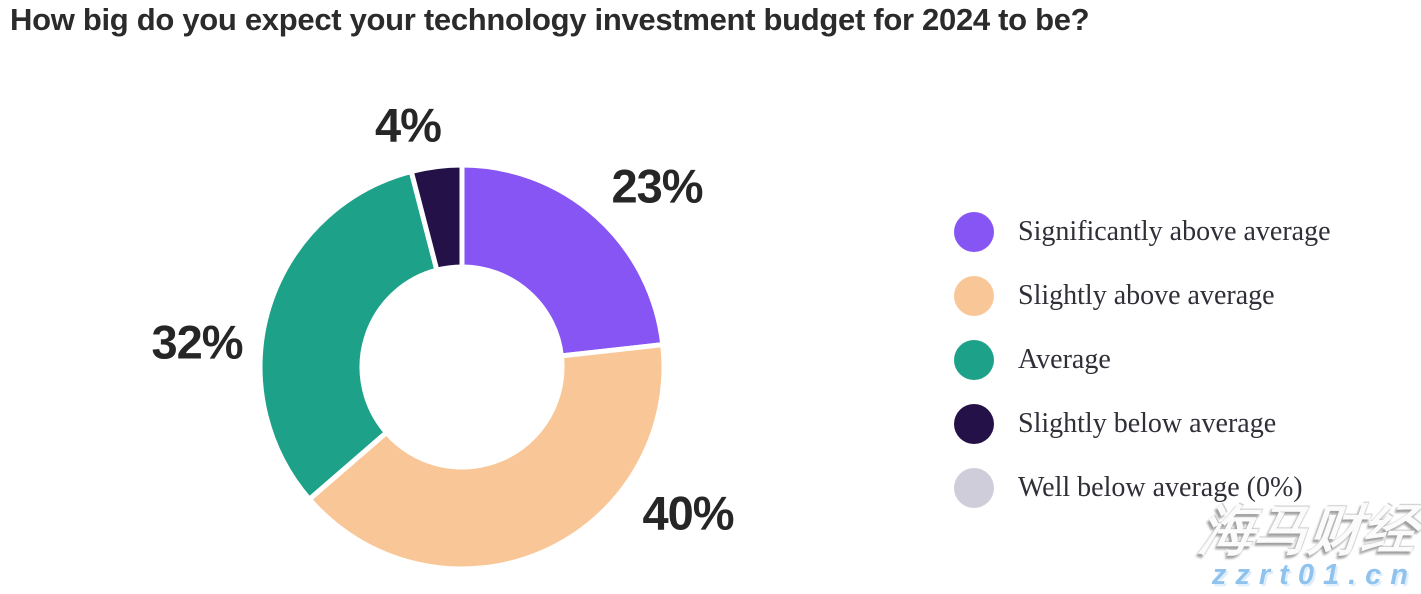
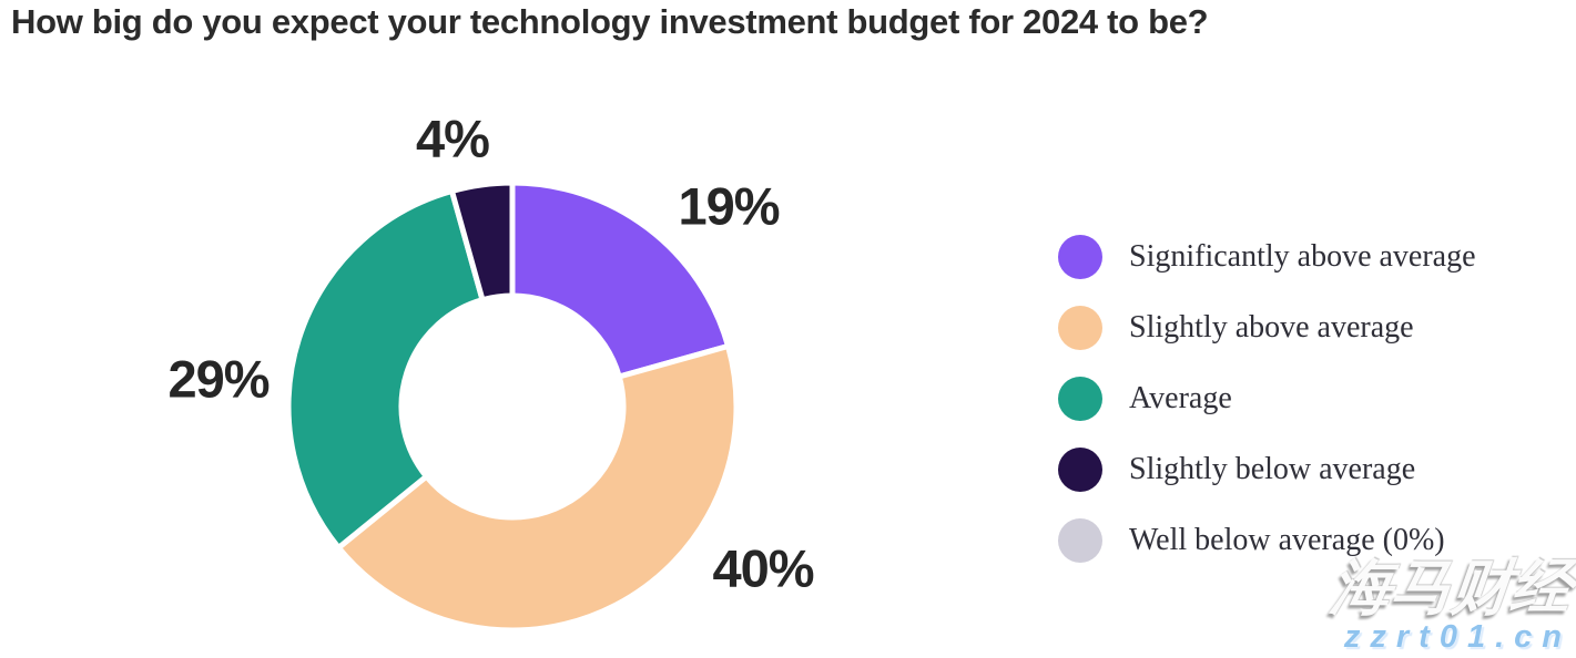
Significantly above average: 23% -> 19%
Average: 32% -> 29%
